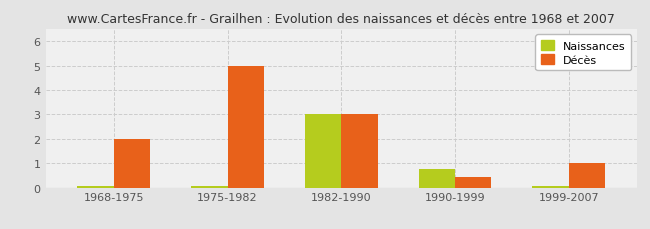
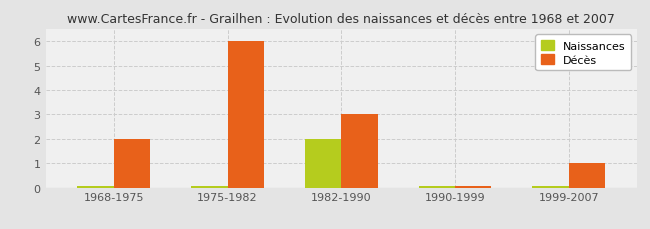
Décès/1975-1982: 5.00 -> 6.00
Naissances/1982-1990: 3.00 -> 2.00
Naissances/1990-1999: 0.75 -> 0.05
Décès/1990-1999: 0.45 -> 0.05
